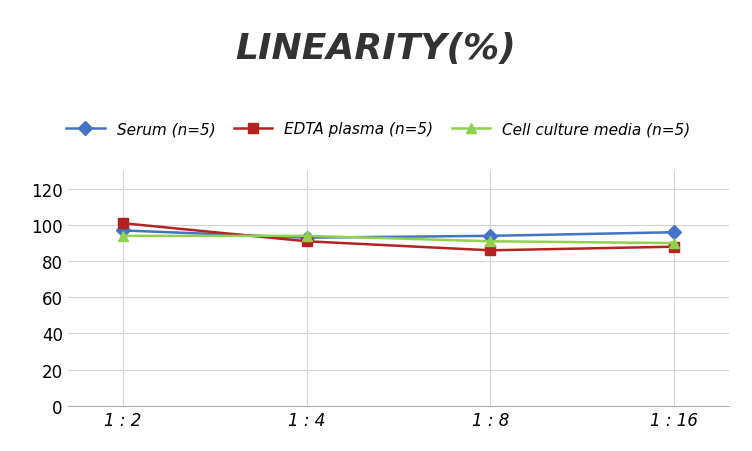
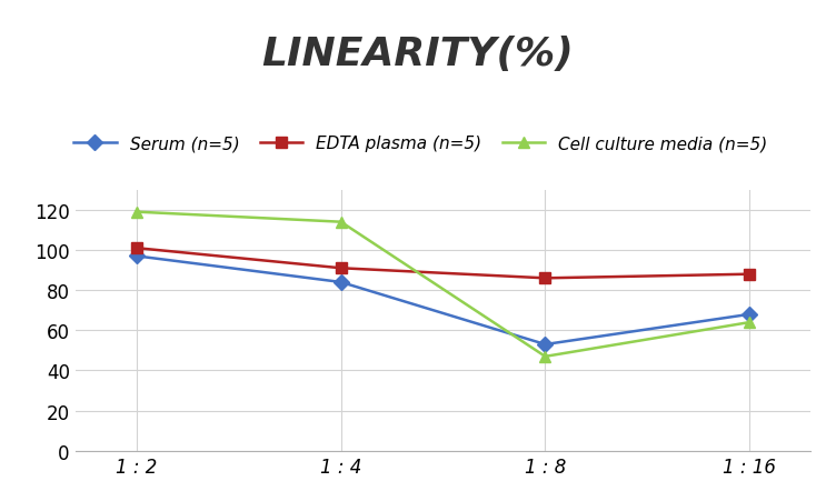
Cell culture media (n=5)/1 : 2: 94 -> 119
Serum (n=5)/1 : 4: 93 -> 84
Cell culture media (n=5)/1 : 4: 94 -> 114
Serum (n=5)/1 : 8: 94 -> 53
Cell culture media (n=5)/1 : 8: 91 -> 47
Serum (n=5)/1 : 16: 96 -> 68
Cell culture media (n=5)/1 : 16: 90 -> 64
